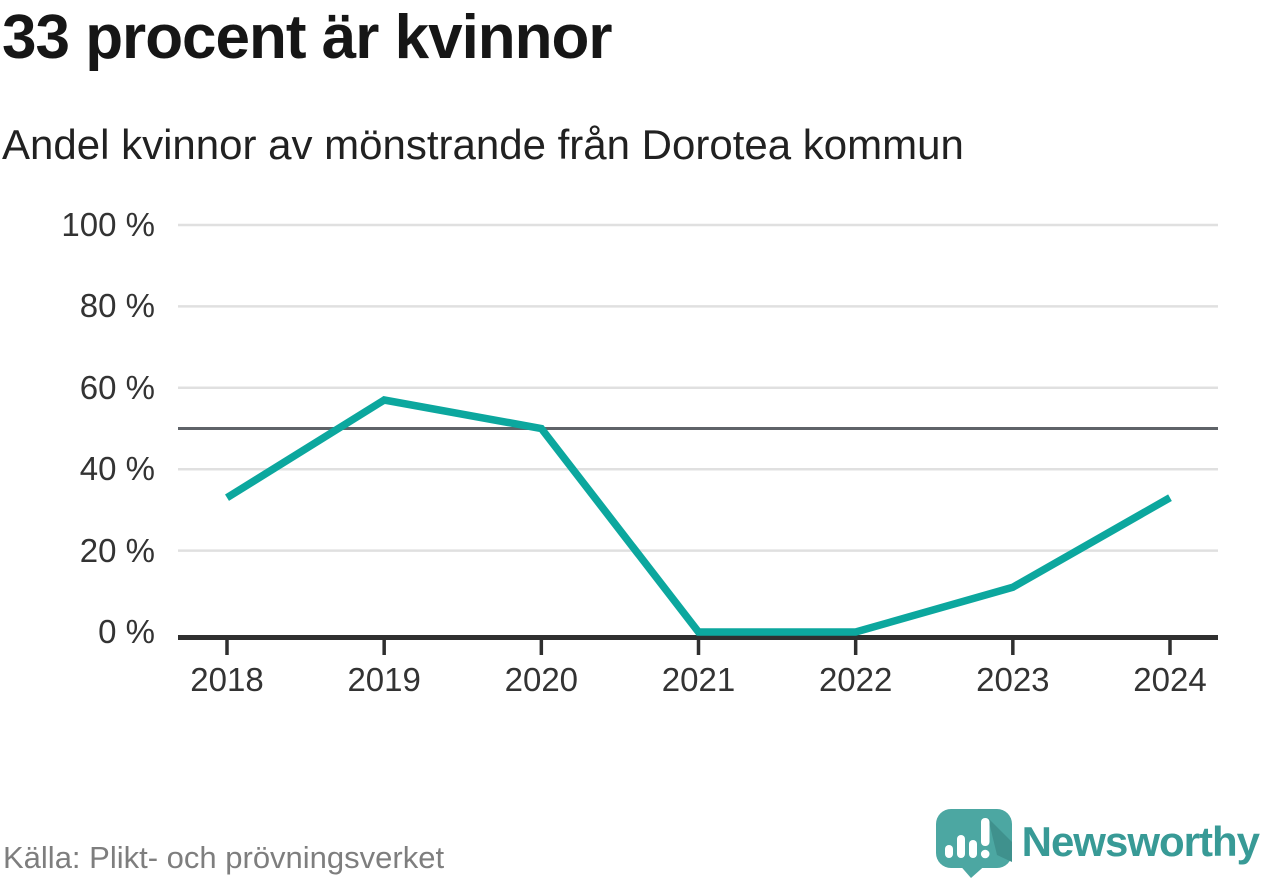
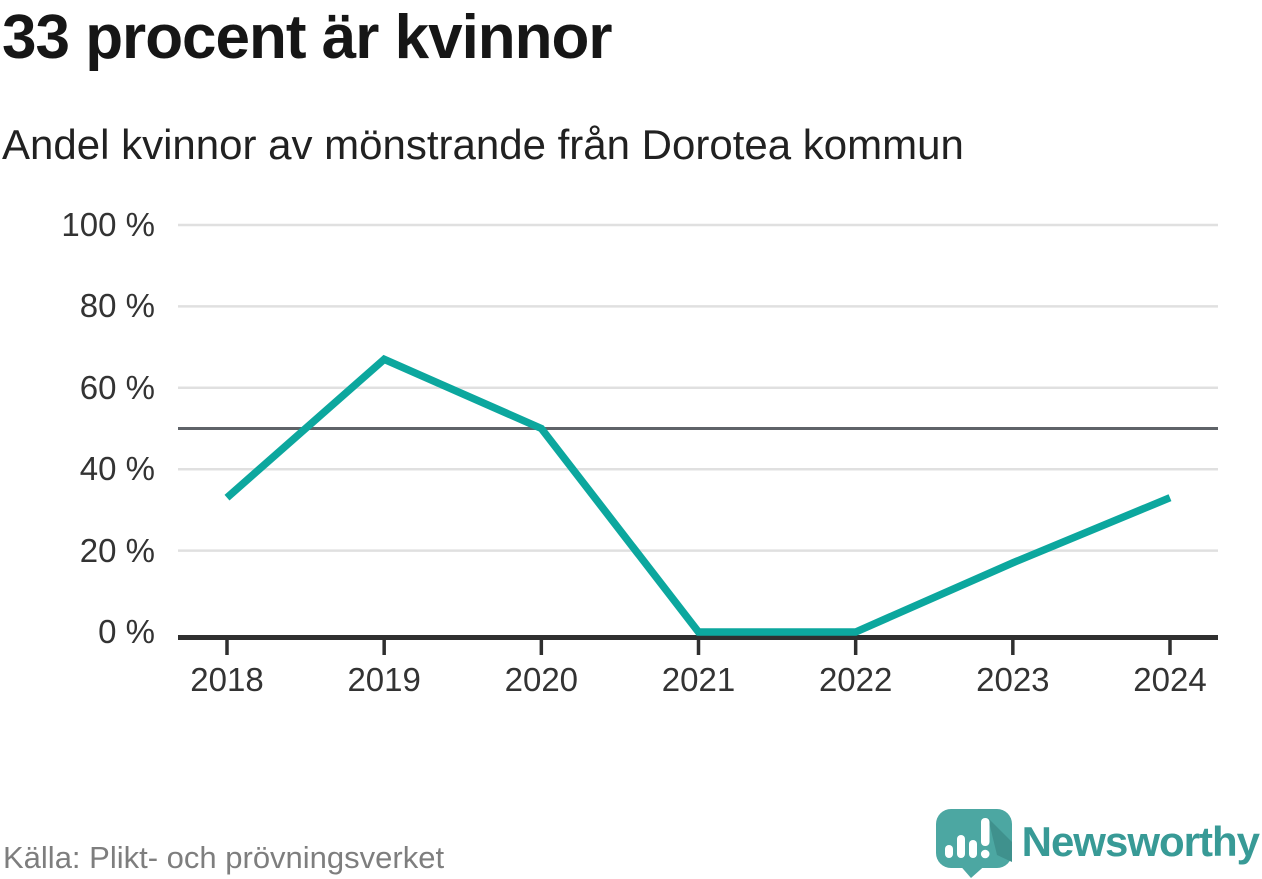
2019: 57% -> 67%
2023: 11% -> 17%
